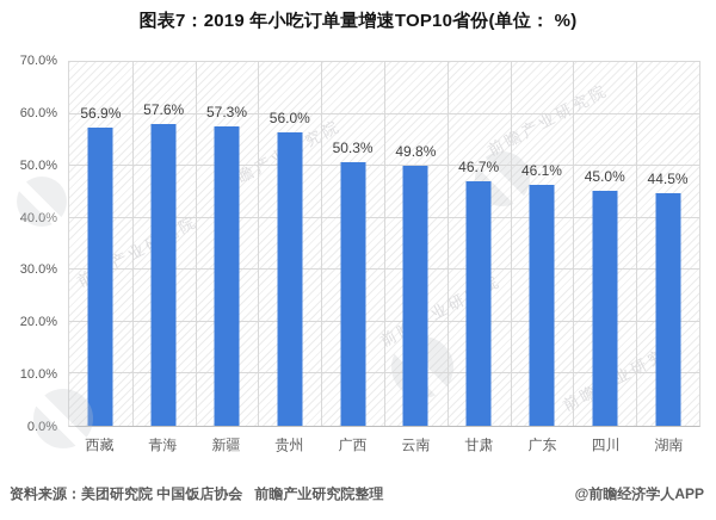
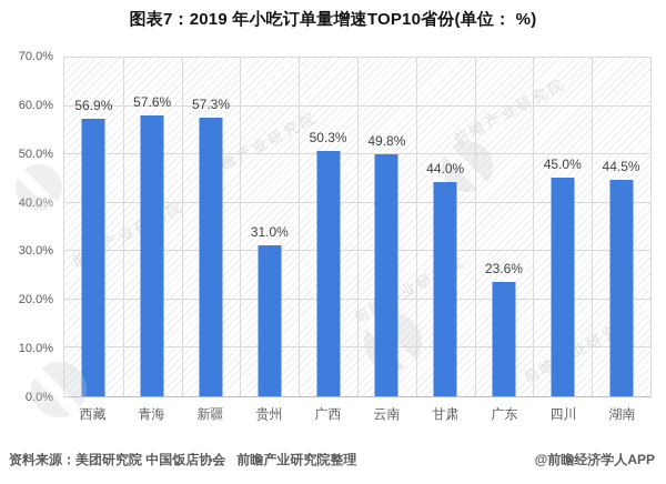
贵州: 56.0% -> 31.0%
甘肃: 46.7% -> 44.0%
广东: 46.1% -> 23.6%
